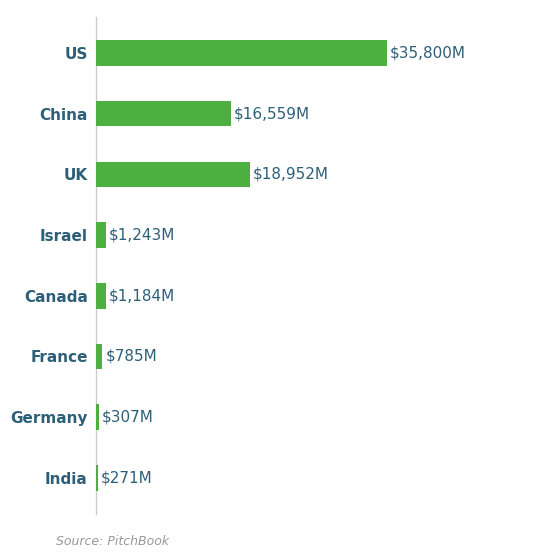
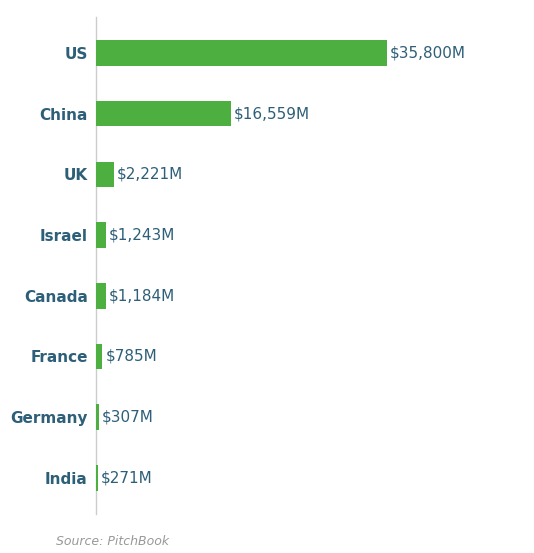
UK: $18,952M -> $2,221M
